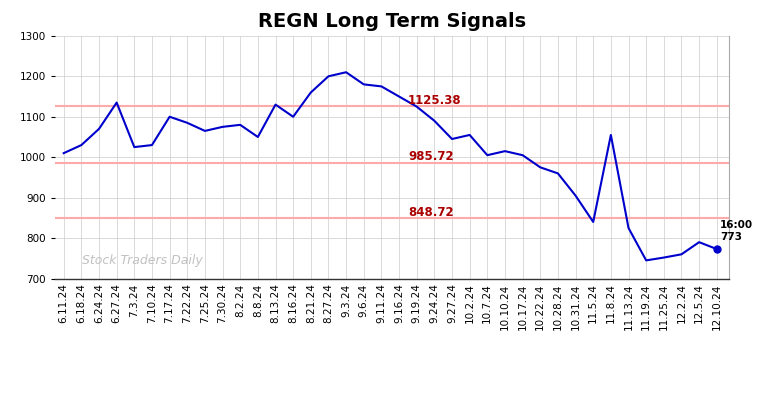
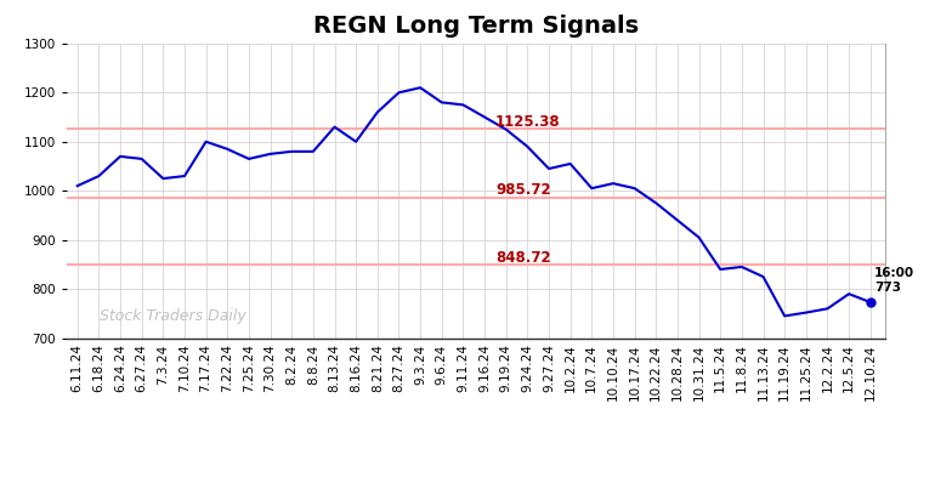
6.27.24: 1135 -> 1065
8.8.24: 1050 -> 1080
10.28.24: 960 -> 940
11.8.24: 1055 -> 845
